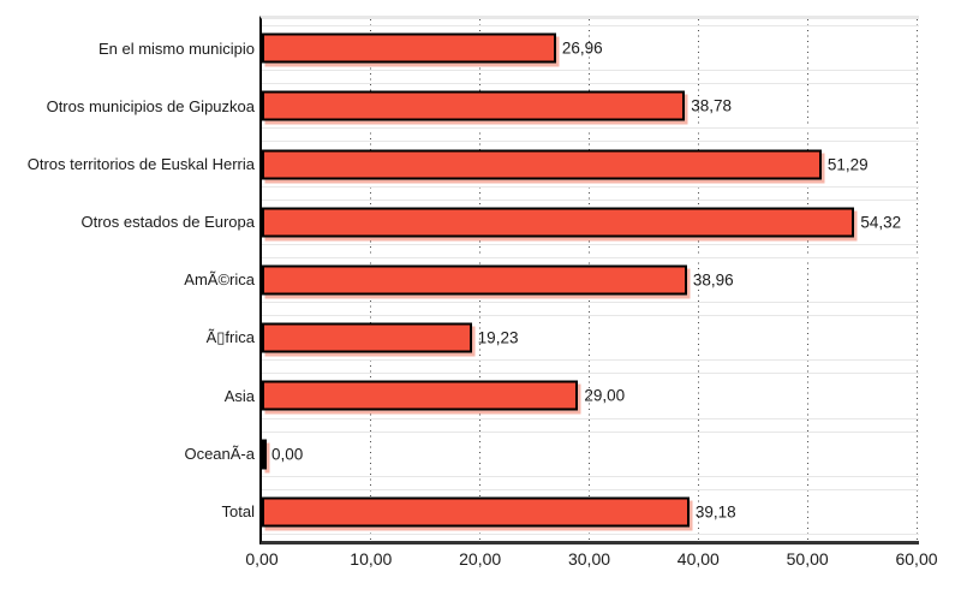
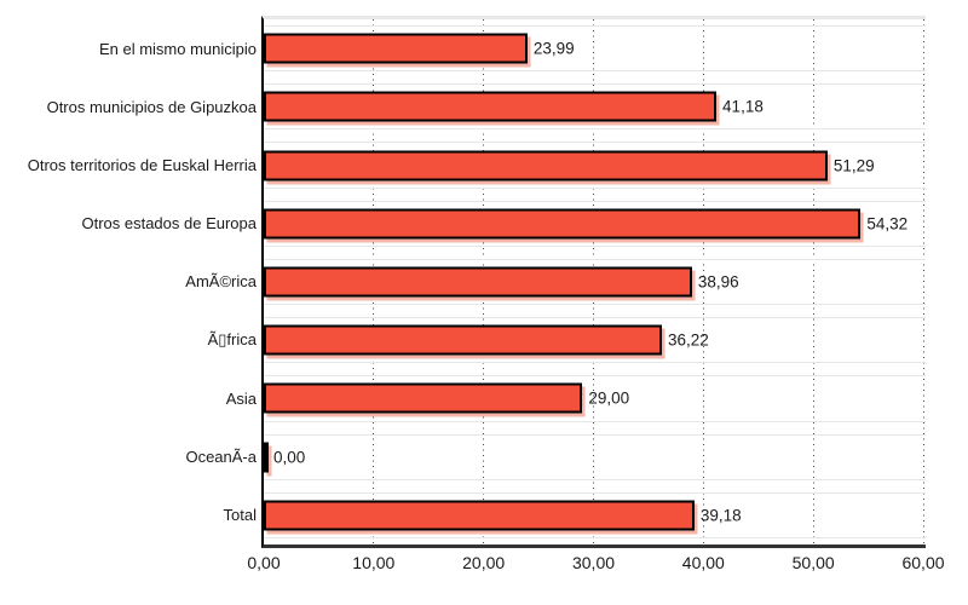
En el mismo municipio: 26,96 -> 23,99
Otros municipios de Gipuzkoa: 38,78 -> 41,18
Ã▯frica: 19,23 -> 36,22
